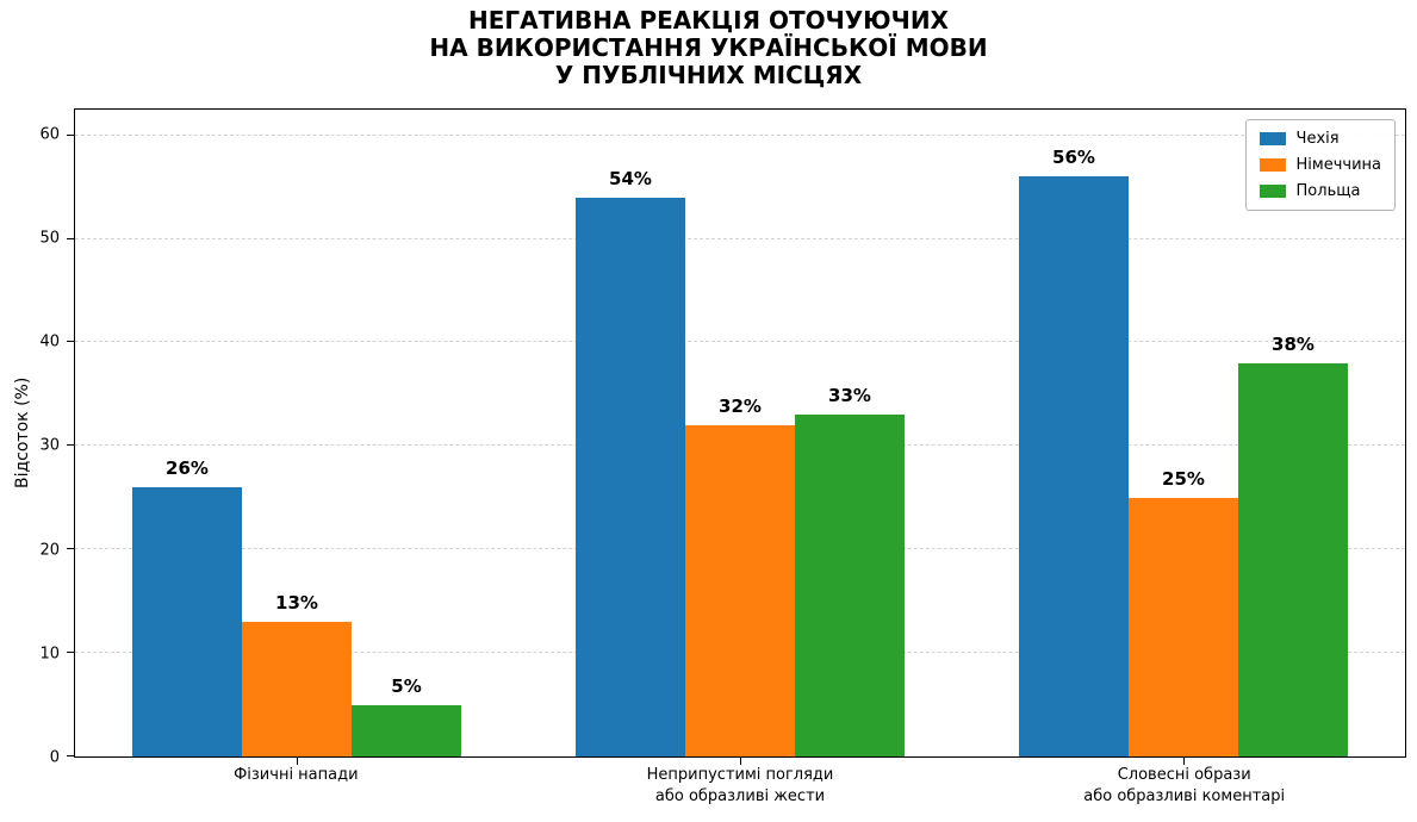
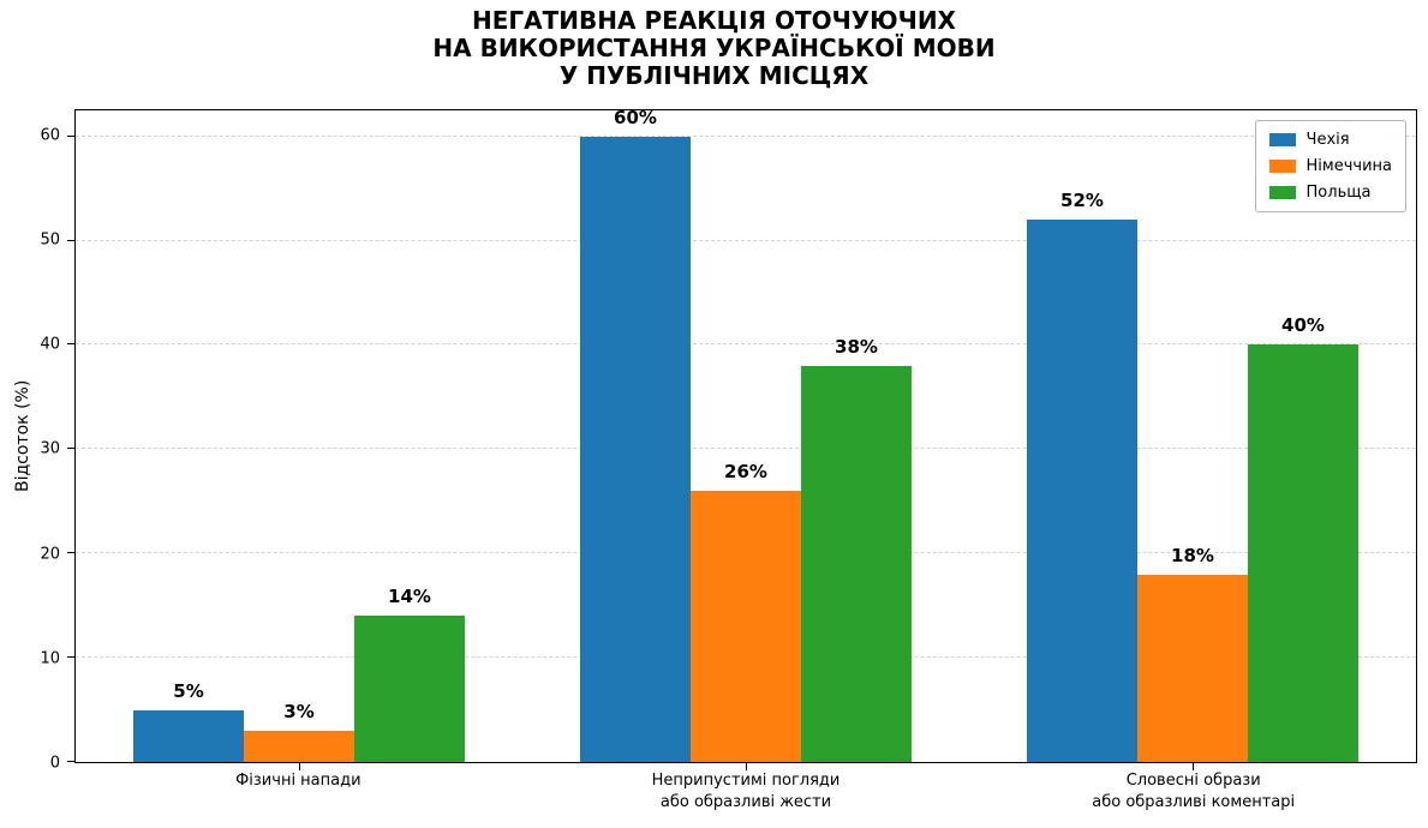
Чехія/Фізичні напади: 26% -> 5%
Німеччина/Фізичні напади: 13% -> 3%
Польща/Фізичні напади: 5% -> 14%
Чехія/Неприпустимі погляди або образливі жести: 54% -> 60%
Німеччина/Неприпустимі погляди або образливі жести: 32% -> 26%
Польща/Неприпустимі погляди або образливі жести: 33% -> 38%
Чехія/Словесні образи або образливі коментарі: 56% -> 52%
Німеччина/Словесні образи або образливі коментарі: 25% -> 18%
Польща/Словесні образи або образливі коментарі: 38% -> 40%
